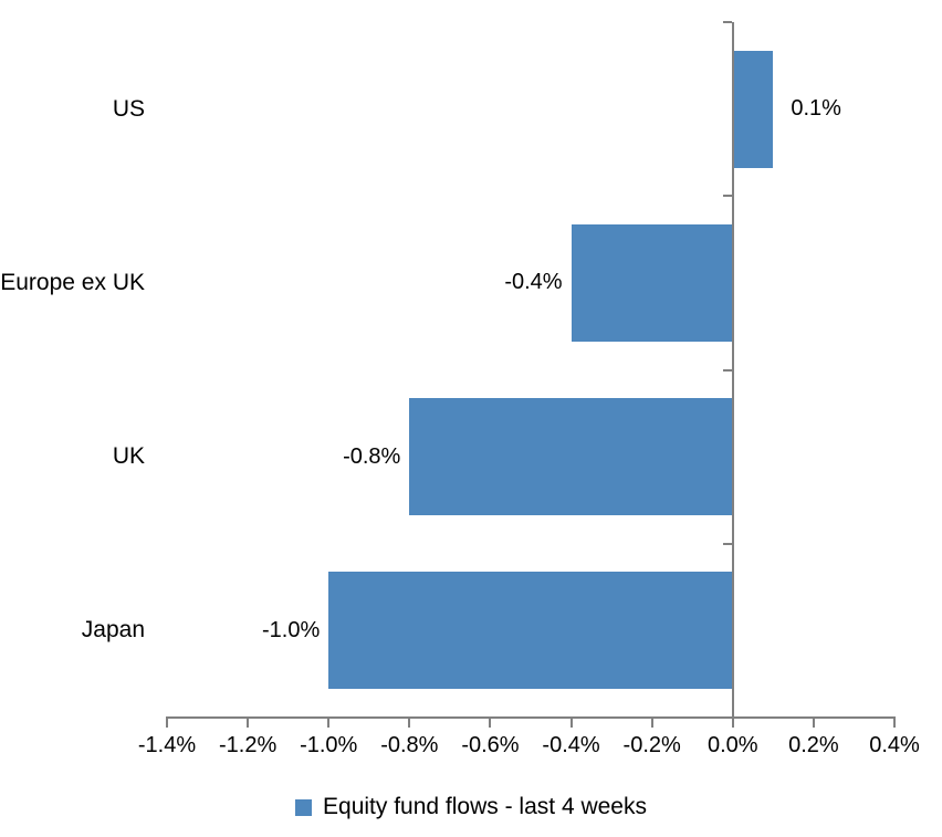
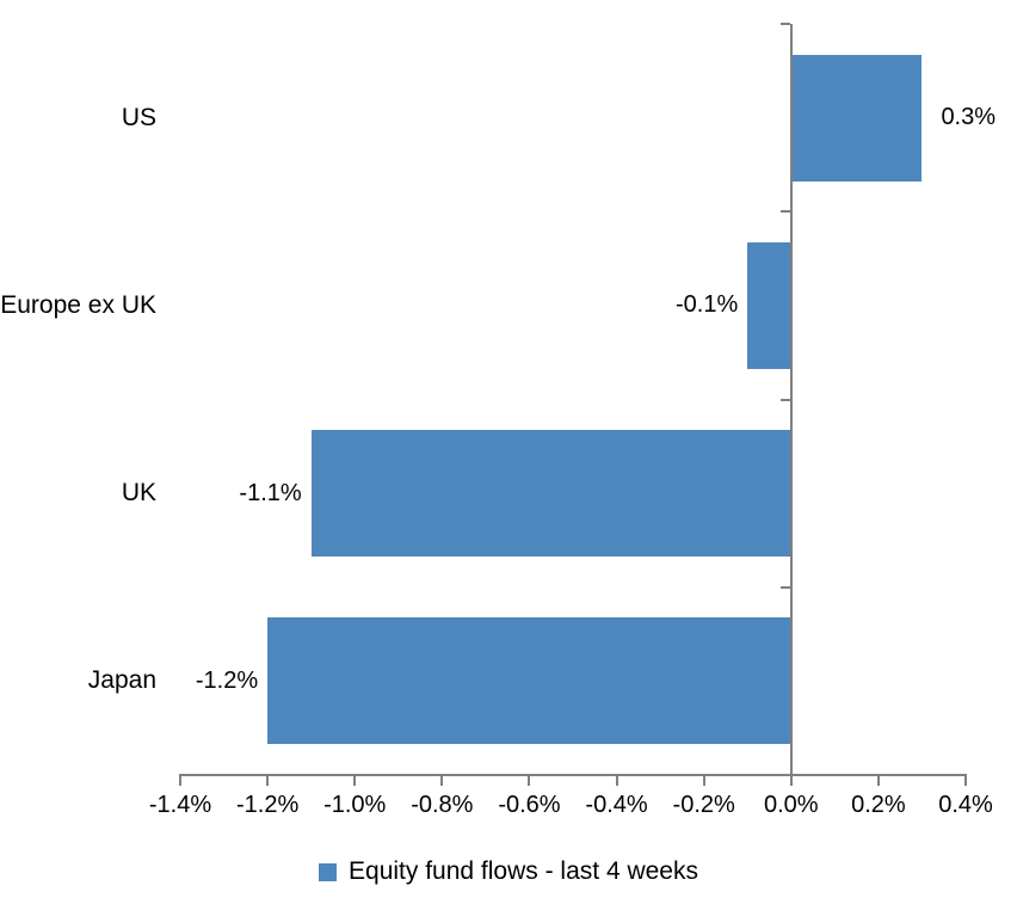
US: 0.1% -> 0.3%
Europe ex UK: -0.4% -> -0.1%
UK: -0.8% -> -1.1%
Japan: -1.0% -> -1.2%
